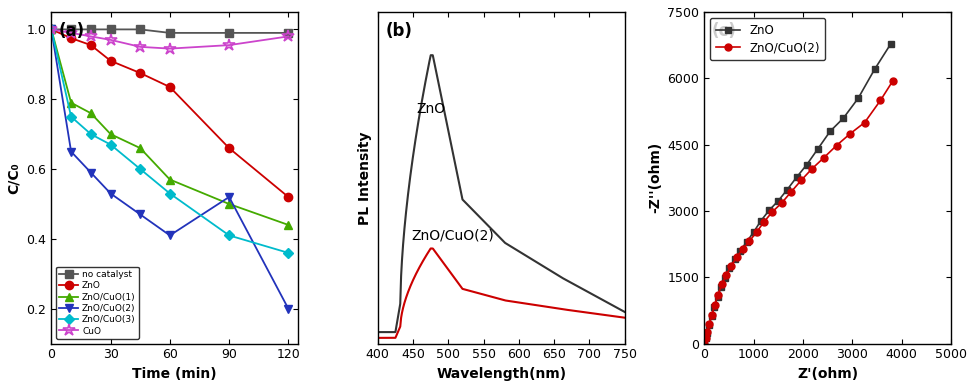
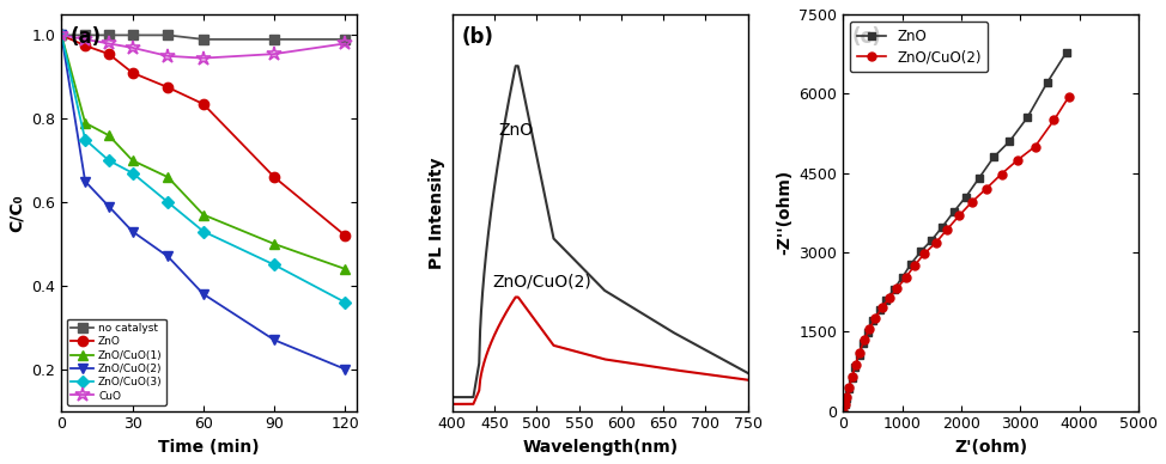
ZnO/CuO(2)/60: 0.41 -> 0.38
ZnO/CuO(2)/90: 0.52 -> 0.27
ZnO/CuO(3)/90: 0.41 -> 0.45
